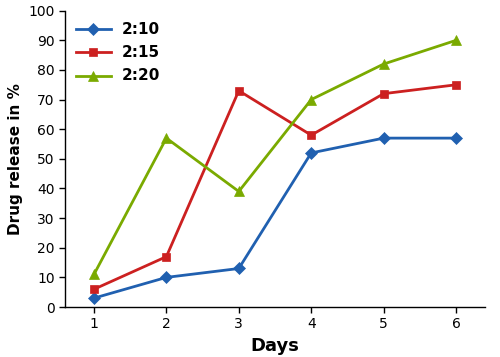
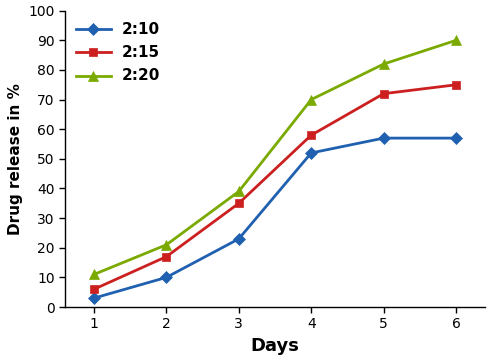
2:20/2: 57 -> 21
2:10/3: 13 -> 23
2:15/3: 73 -> 35
